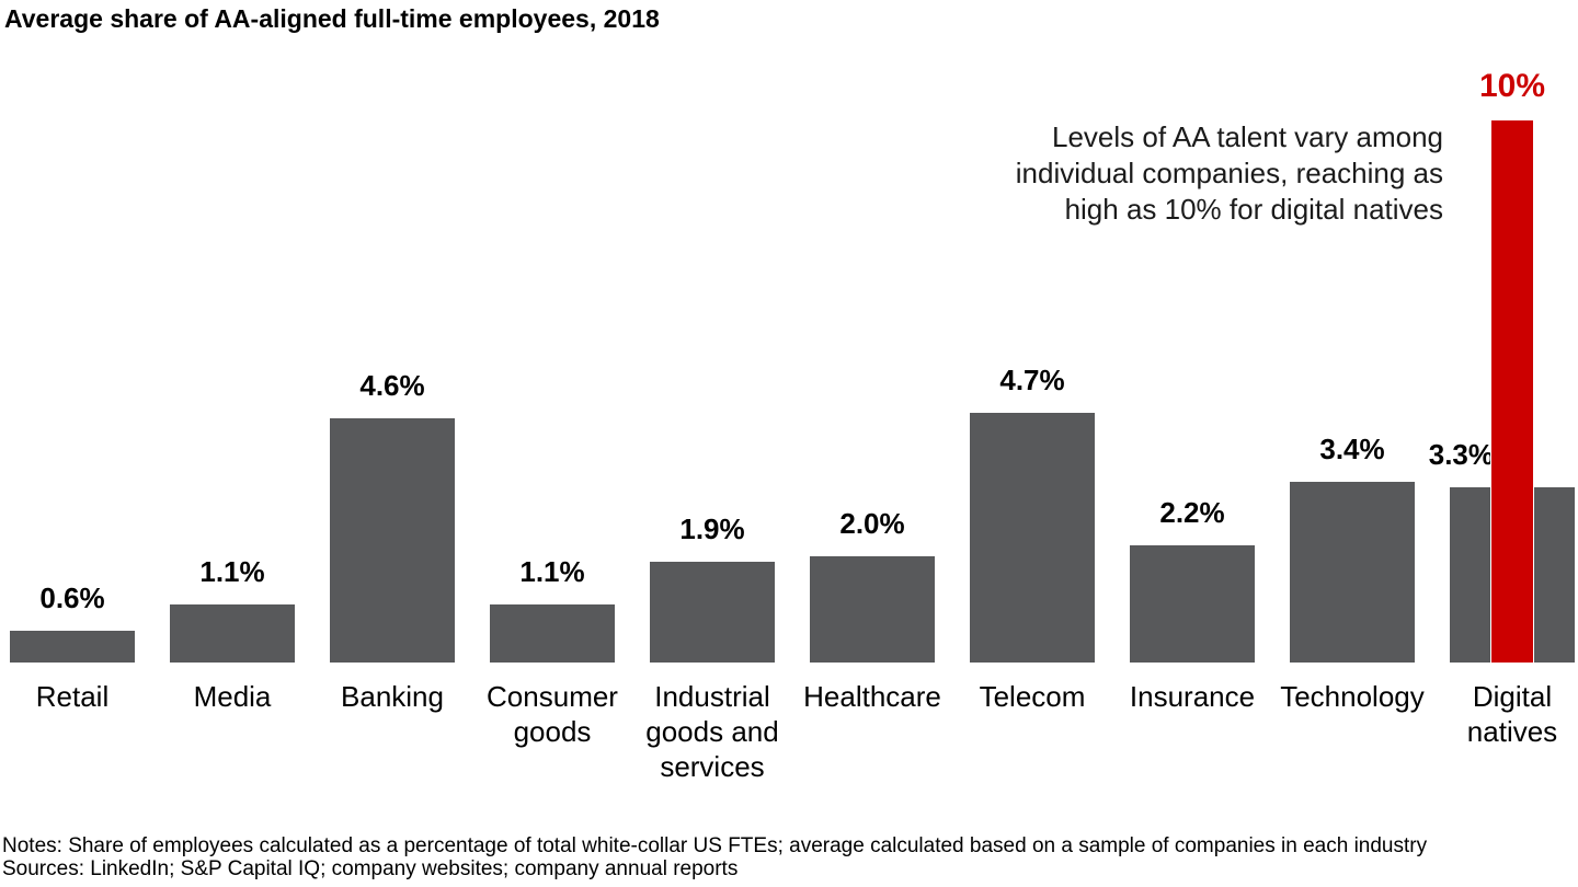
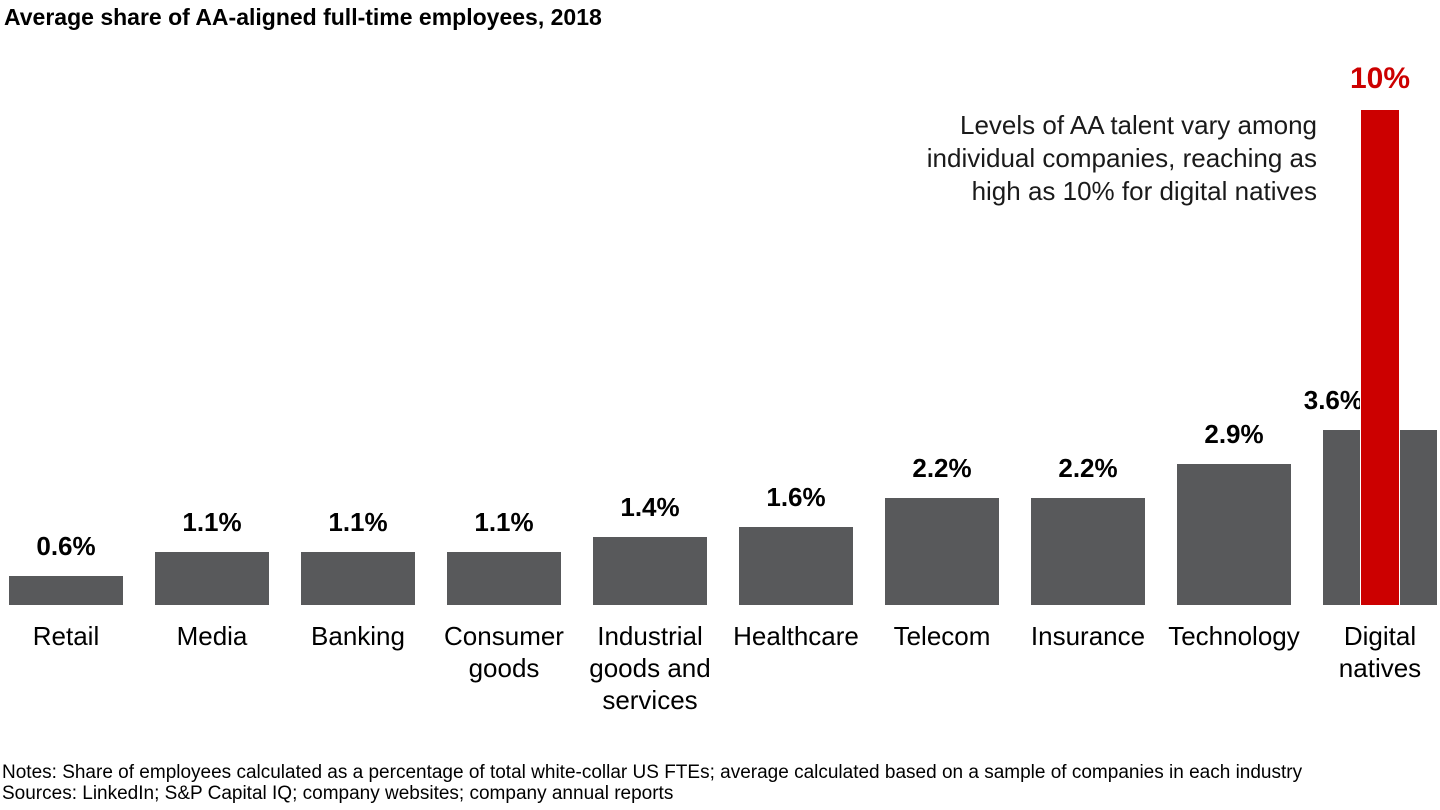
Banking: 4.6% -> 1.1%
Industrial goods and services: 1.9% -> 1.4%
Healthcare: 2.0% -> 1.6%
Telecom: 4.7% -> 2.2%
Technology: 3.4% -> 2.9%
Digital natives: 3.3% -> 3.6%
